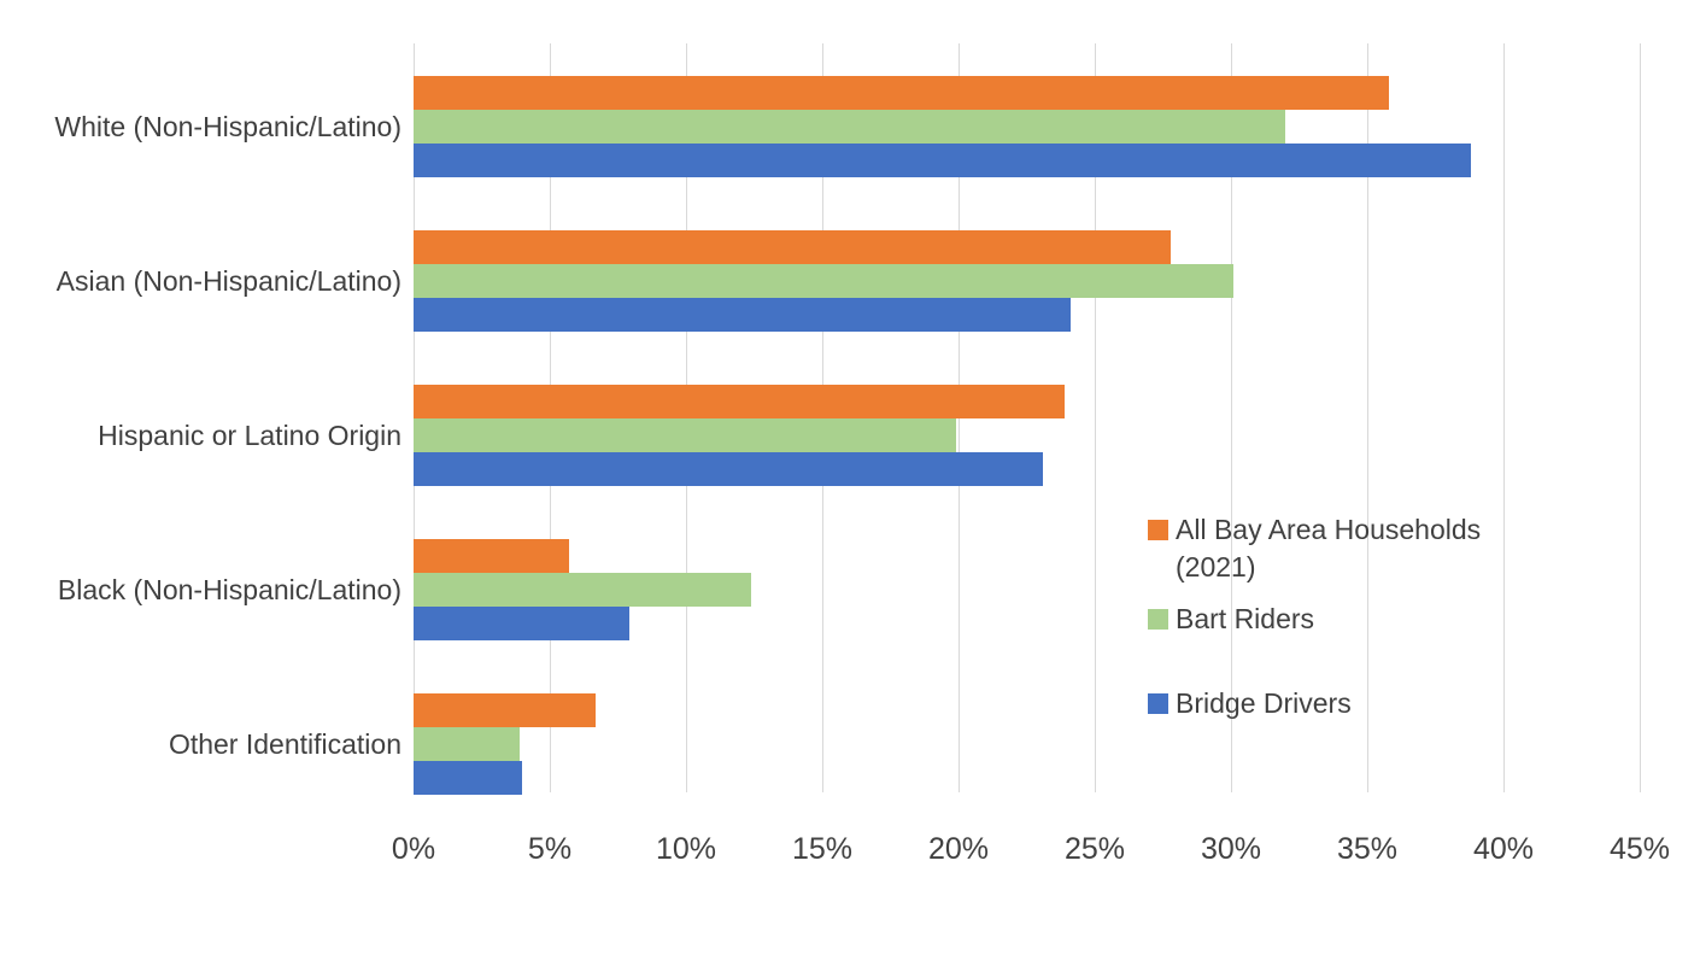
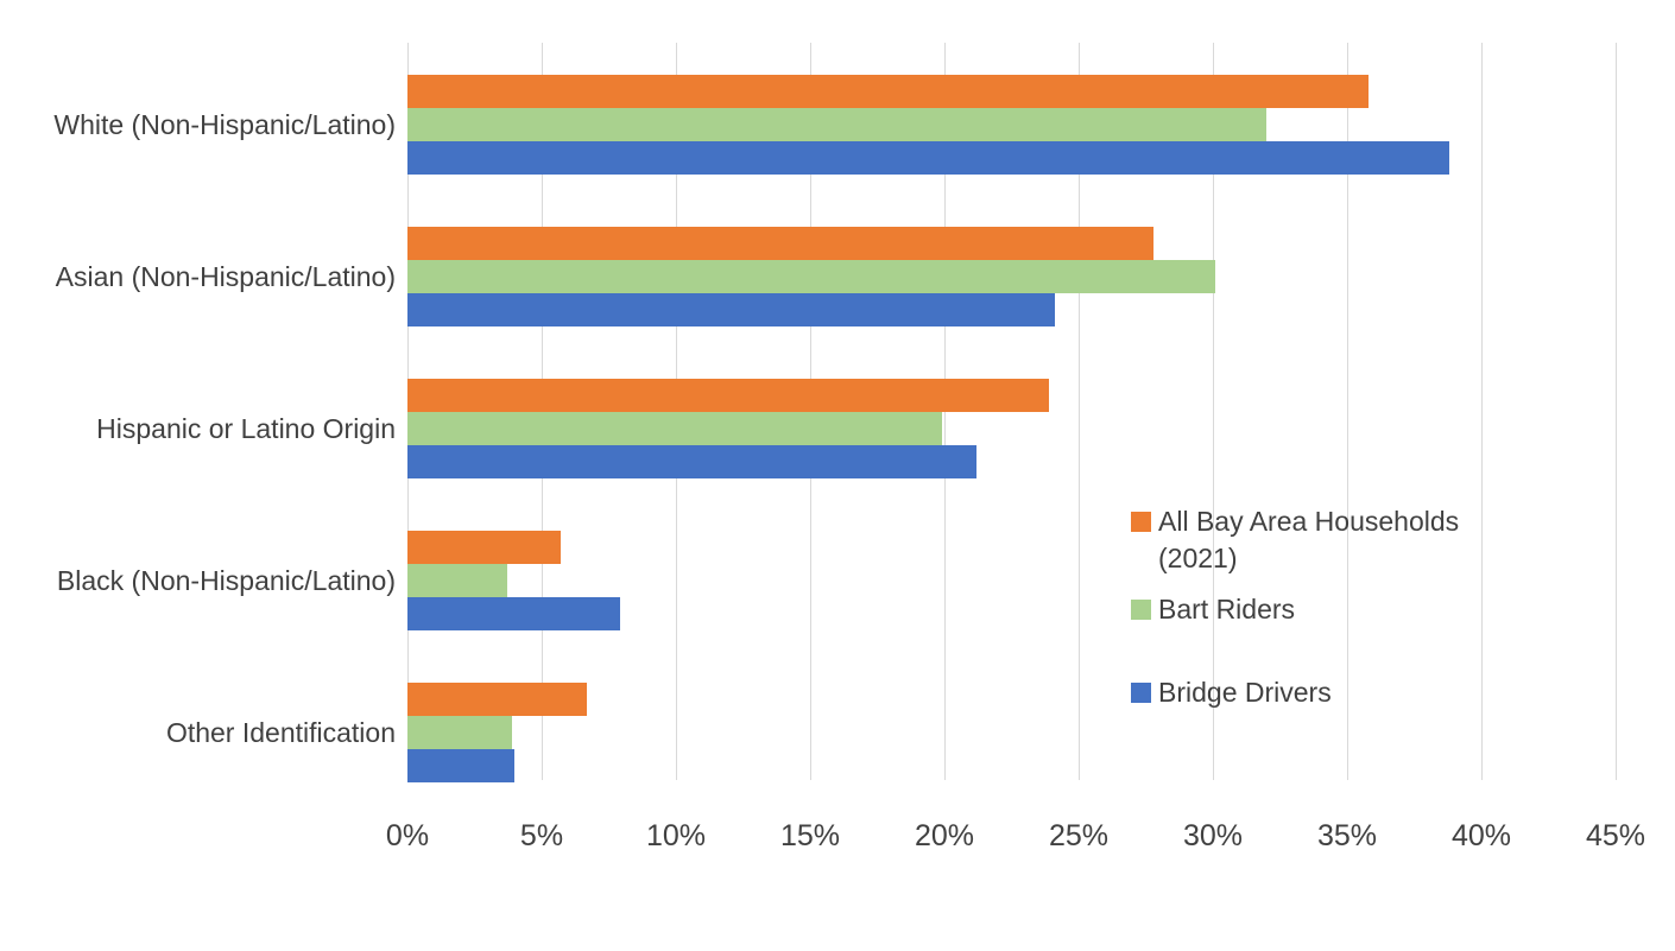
Bridge Drivers/Hispanic or Latino Origin: 23.1% -> 21.2%
Bart Riders/Black (Non-Hispanic/Latino): 12.4% -> 3.7%
